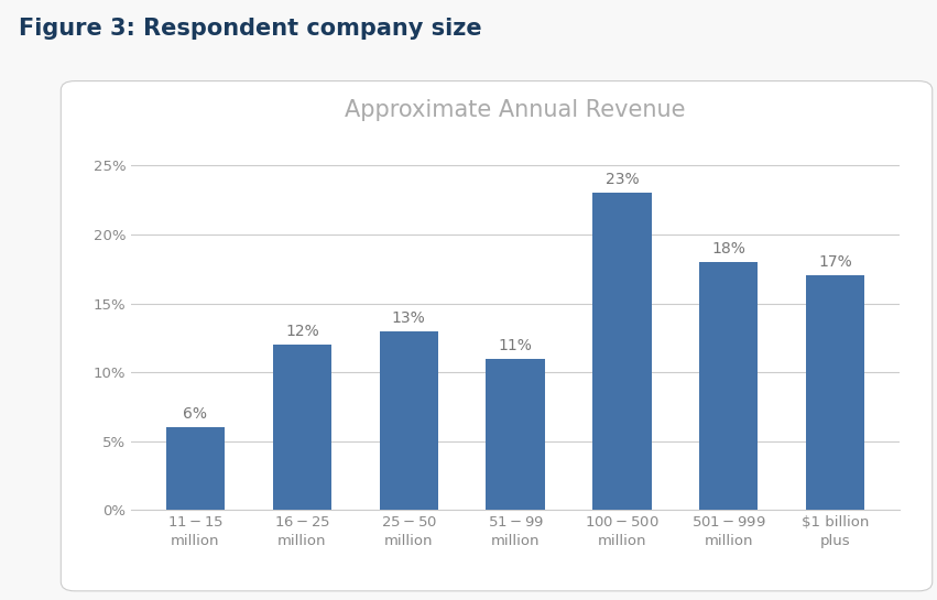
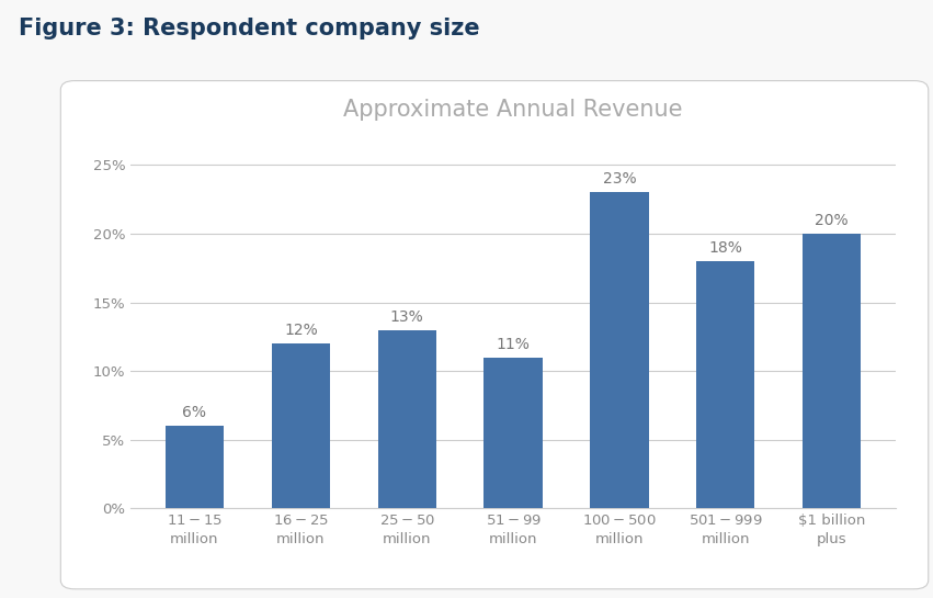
$1 billion plus: 17% -> 20%
